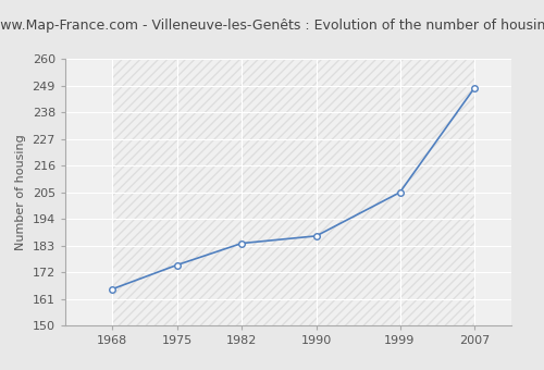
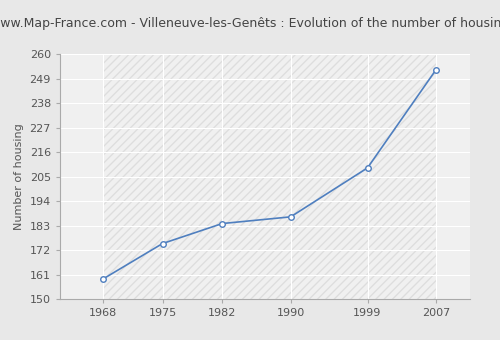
1968: 165 -> 159
1999: 205 -> 209
2007: 248 -> 253
